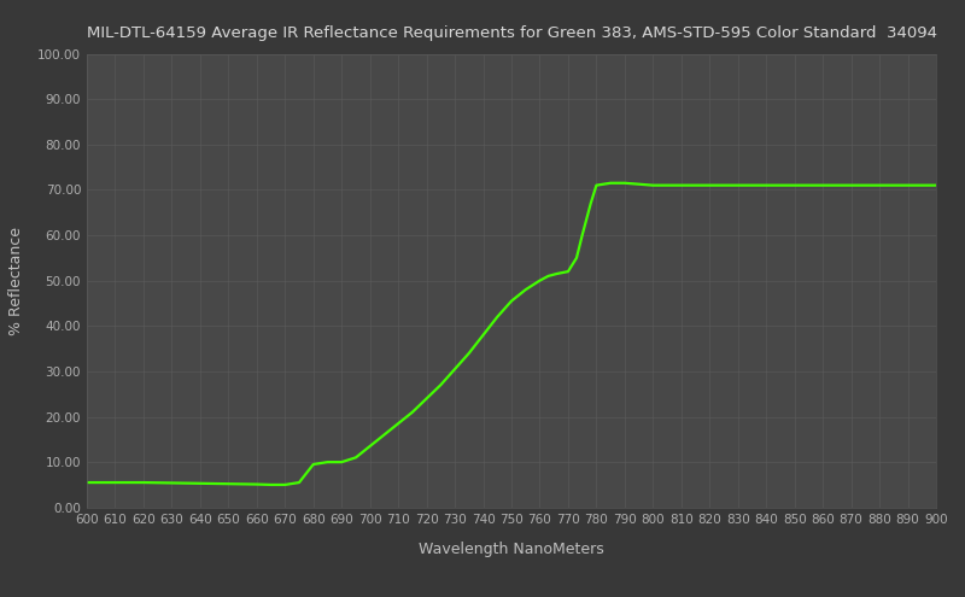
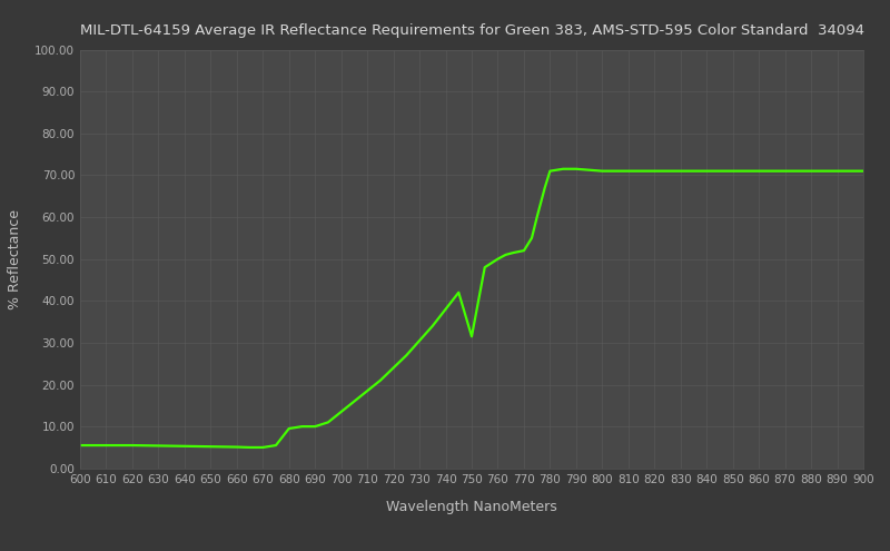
750: 45.5 -> 31.5
